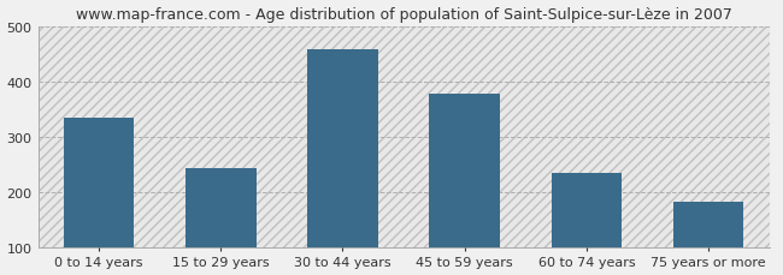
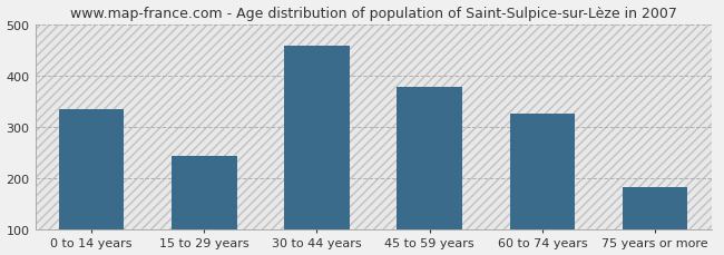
60 to 74 years: 235 -> 325
